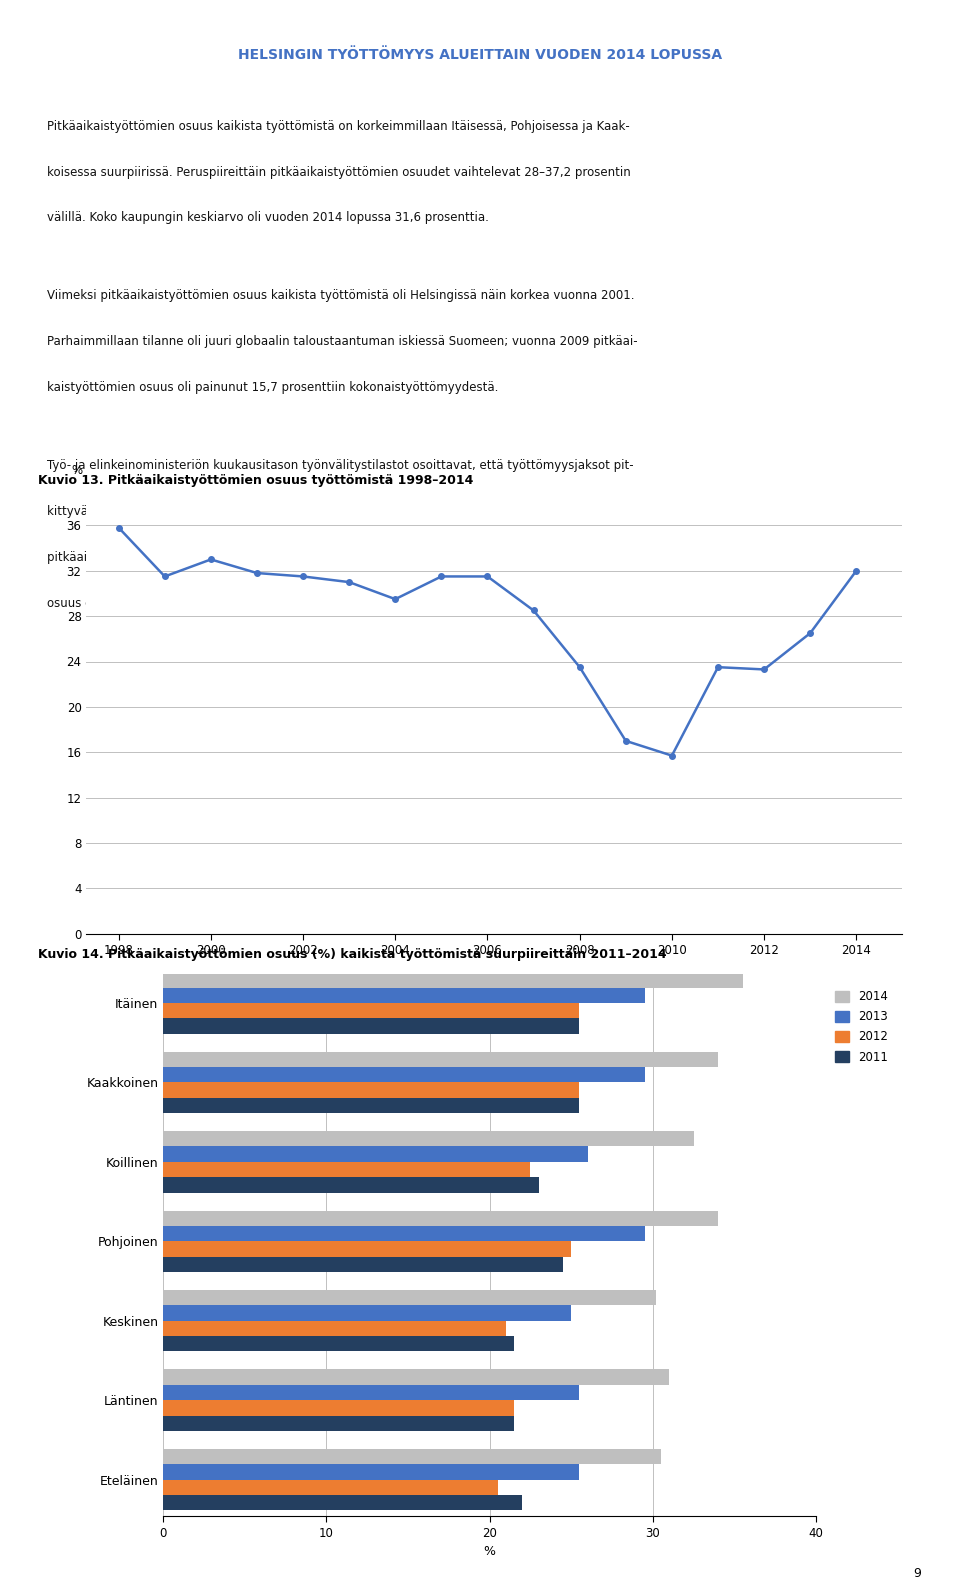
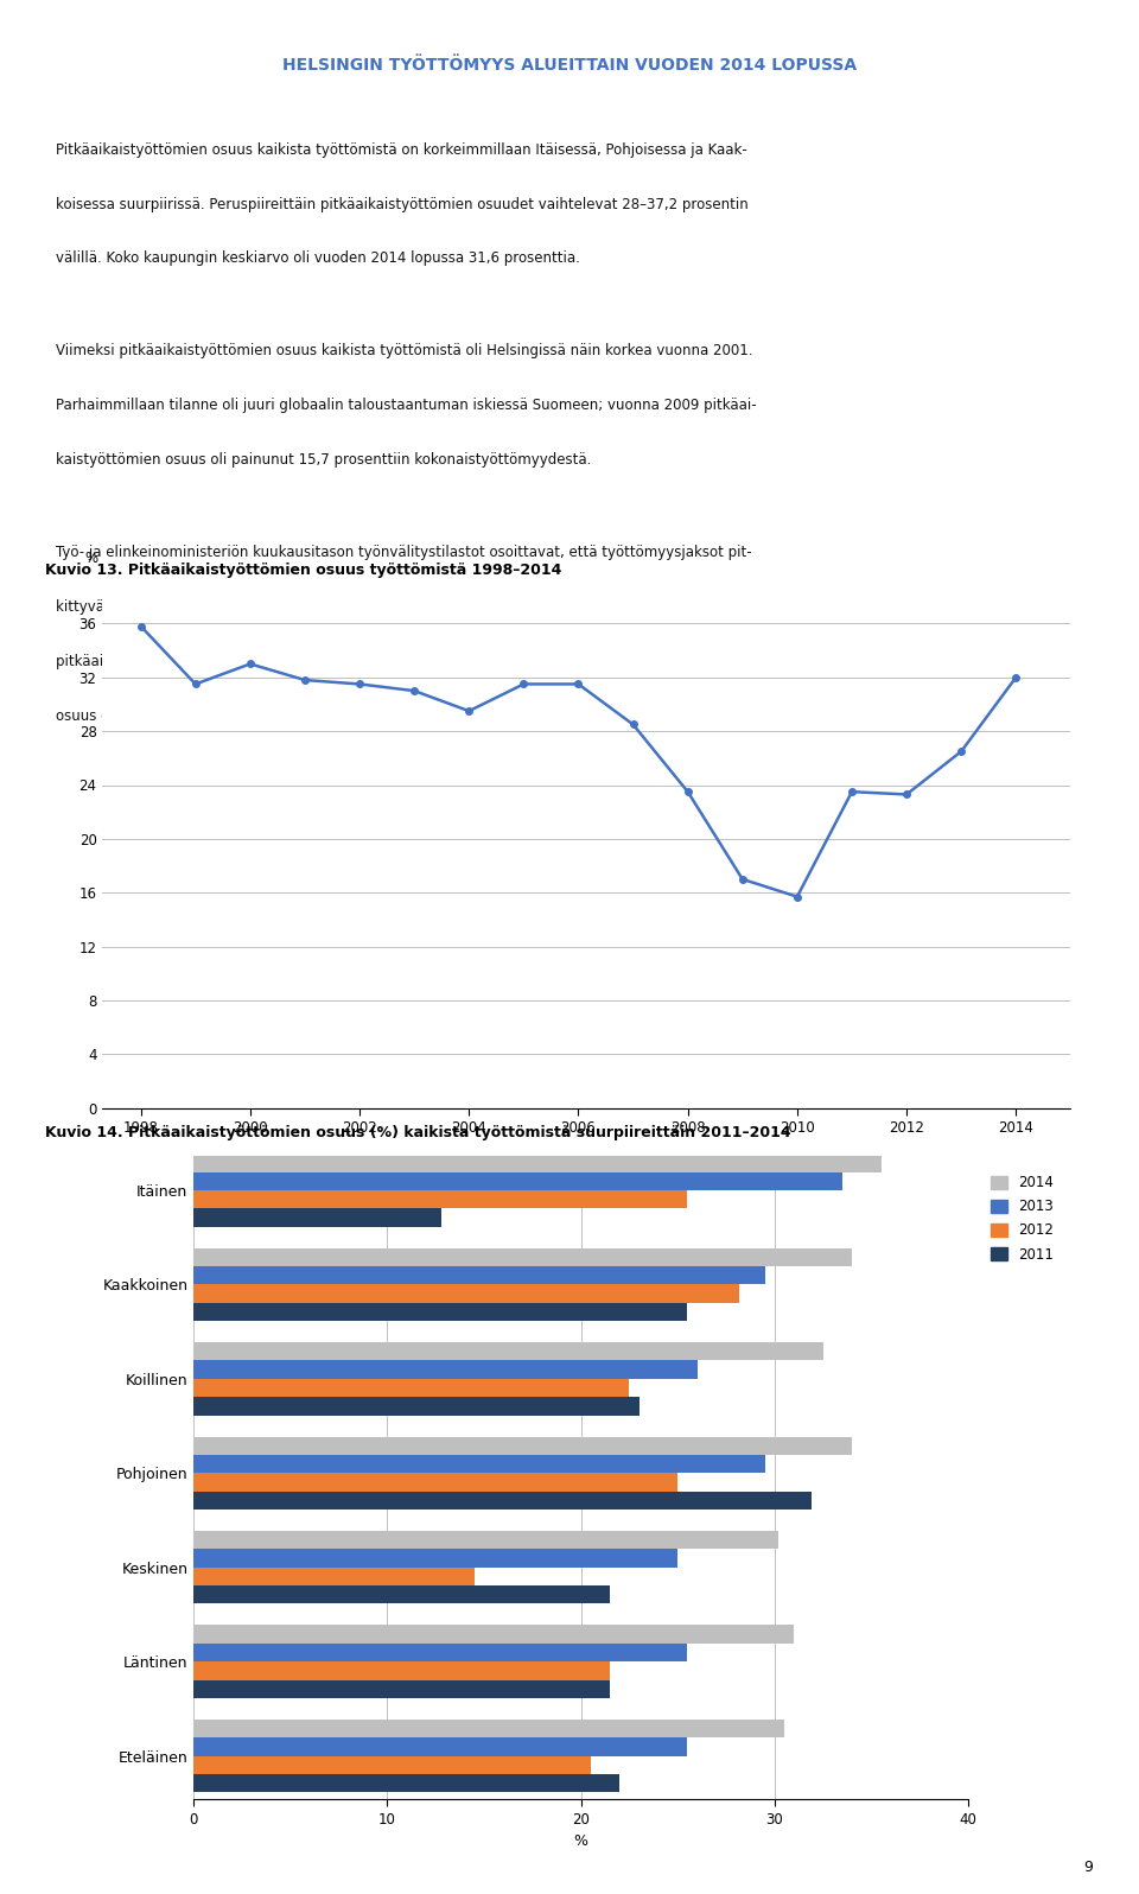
2013/Itäinen: 29.5 -> 33.5
2011/Itäinen: 25.5 -> 12.8
2012/Kaakkoinen: 25.5 -> 28.2
2011/Pohjoinen: 24.5 -> 31.9
2012/Keskinen: 21.0 -> 14.5
